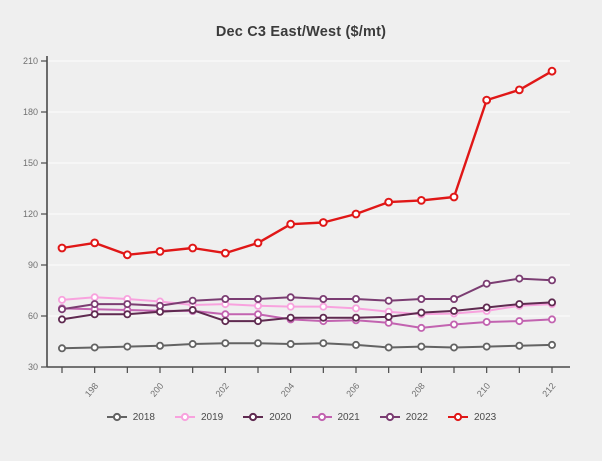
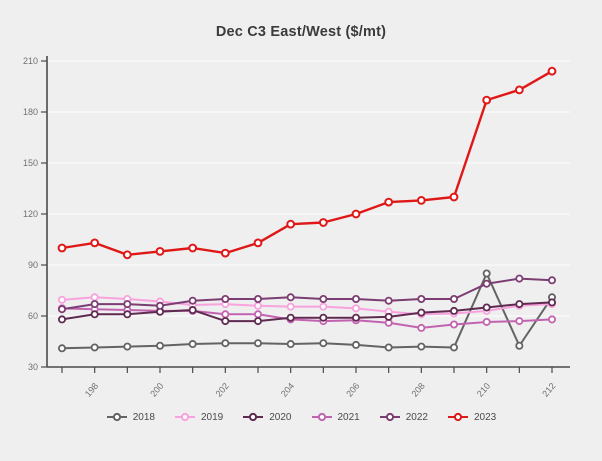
2018/210: 42 -> 85
2018/212: 43 -> 71
